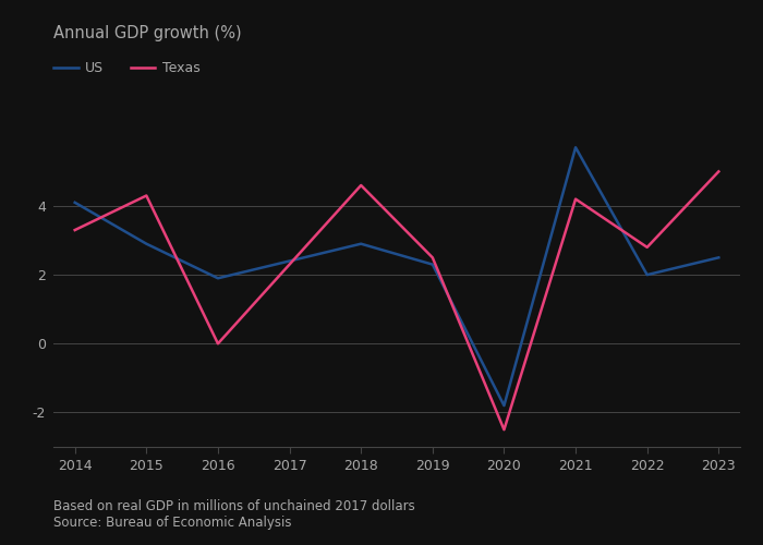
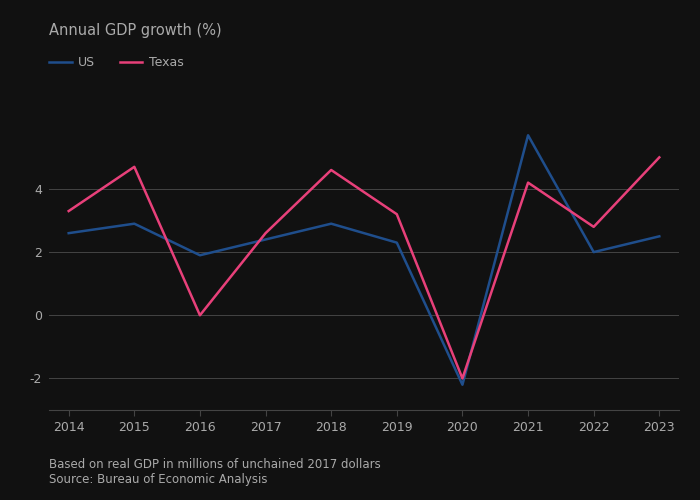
US/2014: 4.1 -> 2.6
Texas/2015: 4.3 -> 4.7
Texas/2017: 2.3 -> 2.6
Texas/2019: 2.5 -> 3.2
US/2020: -1.8 -> -2.2
Texas/2020: -2.5 -> -2.0
